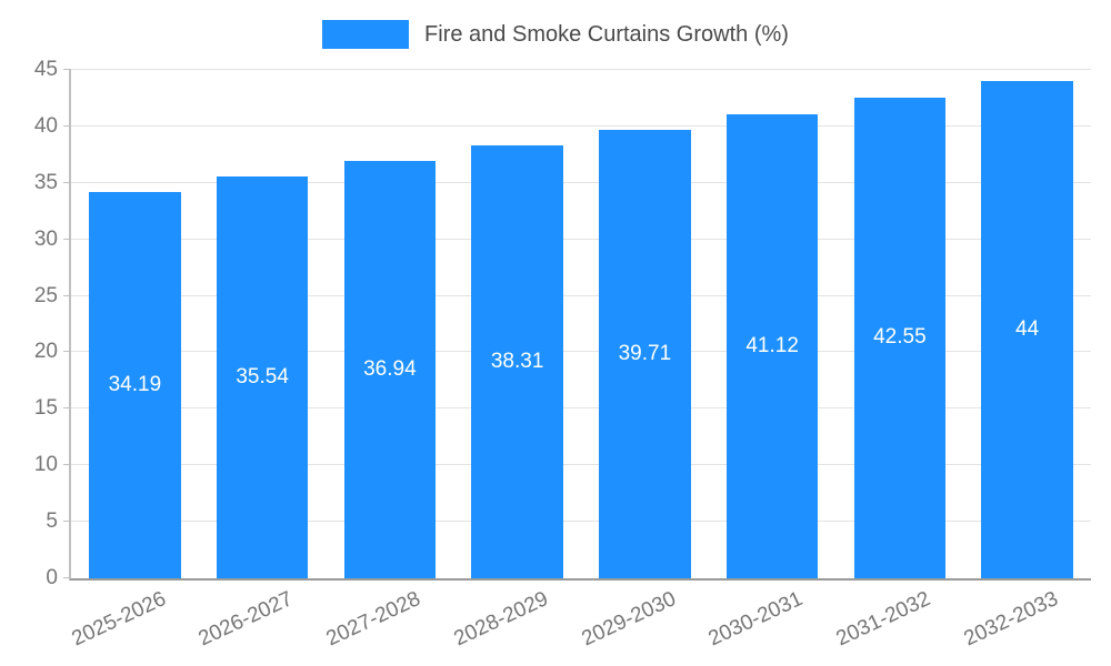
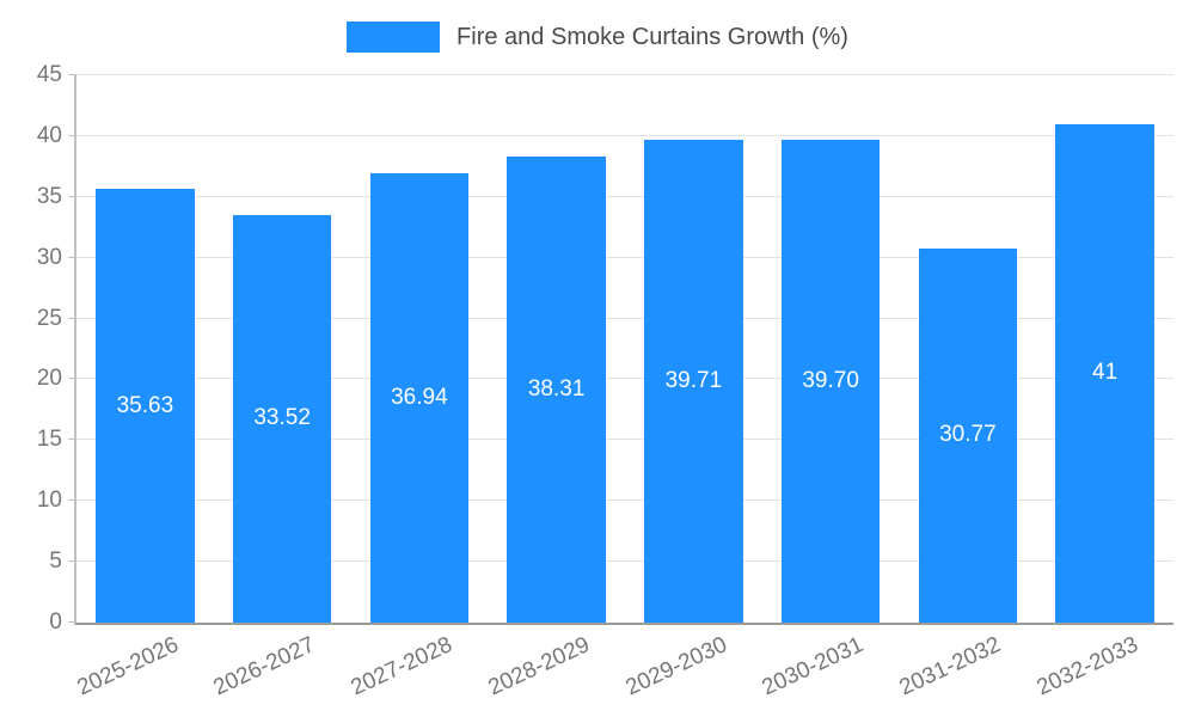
2025-2026: 34.19 -> 35.63
2026-2027: 35.54 -> 33.52
2030-2031: 41.12 -> 39.70
2031-2032: 42.55 -> 30.77
2032-2033: 44 -> 41
